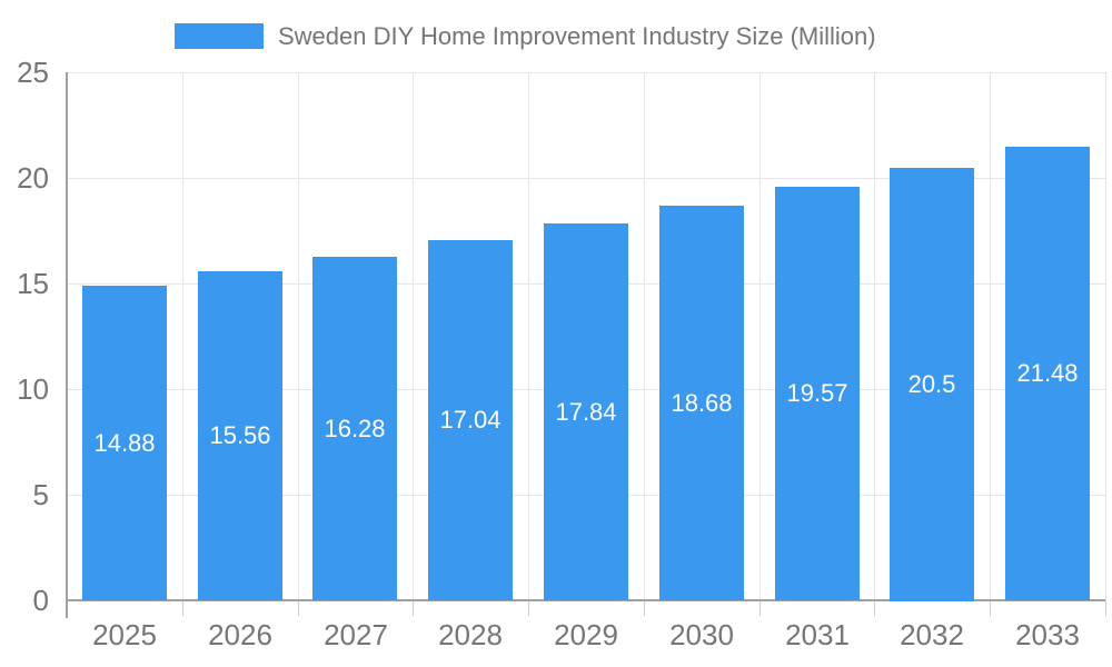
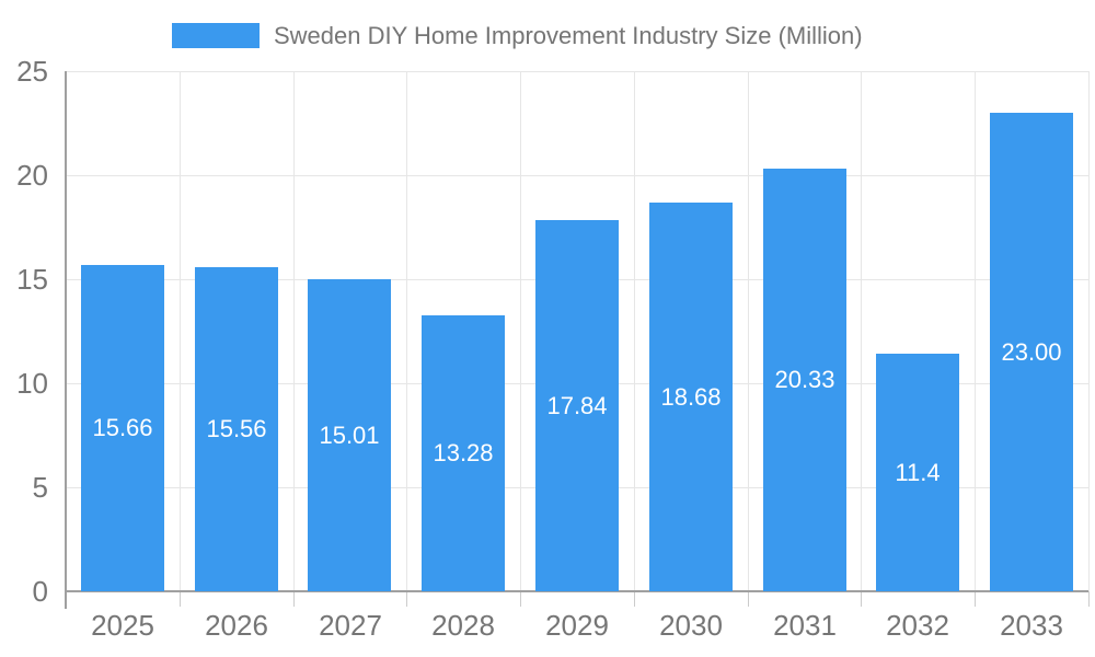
2025: 14.88 -> 15.66
2027: 16.28 -> 15.01
2028: 17.04 -> 13.28
2031: 19.57 -> 20.33
2032: 20.5 -> 11.4
2033: 21.48 -> 23.00
